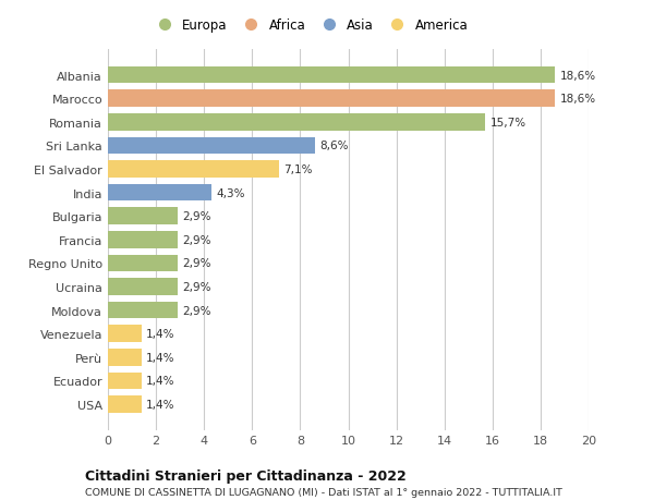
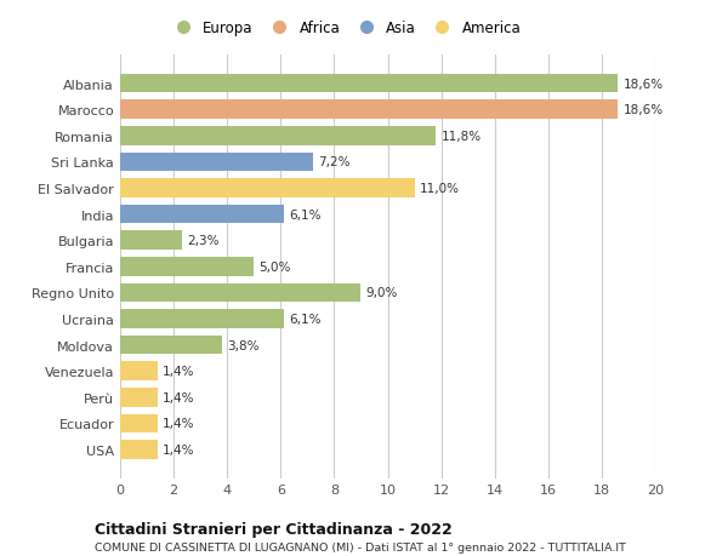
Romania: 15,7% -> 11,8%
Sri Lanka: 8,6% -> 7,2%
El Salvador: 7,1% -> 11,0%
India: 4,3% -> 6,1%
Bulgaria: 2,9% -> 2,3%
Francia: 2,9% -> 5,0%
Regno Unito: 2,9% -> 9,0%
Ucraina: 2,9% -> 6,1%
Moldova: 2,9% -> 3,8%
